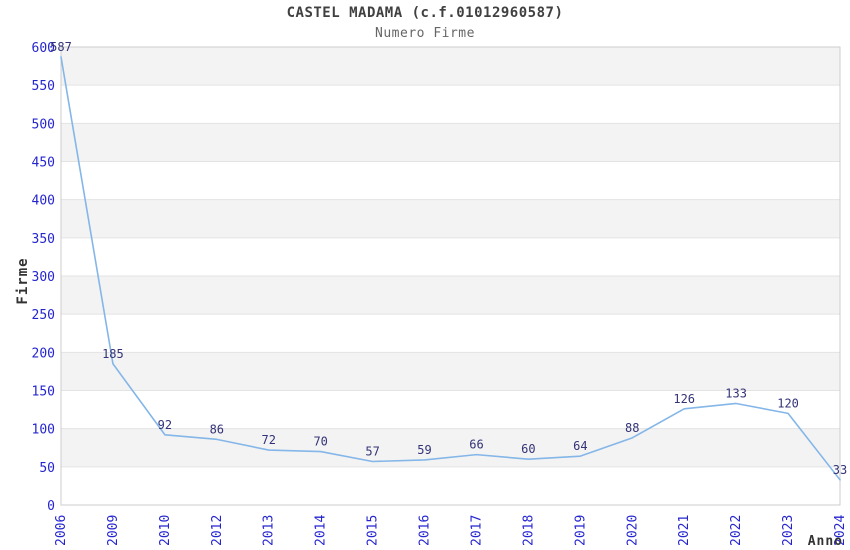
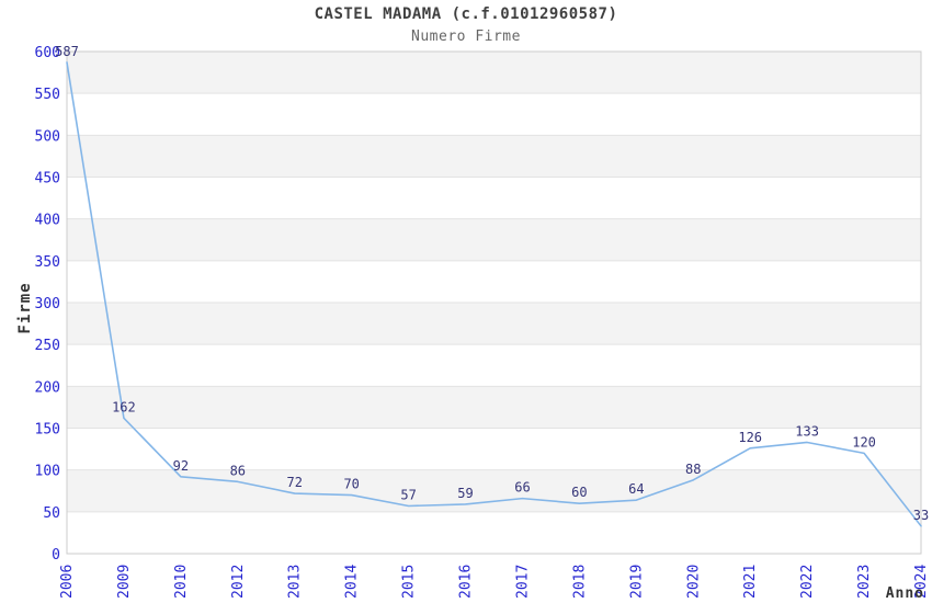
2009: 185 -> 162
